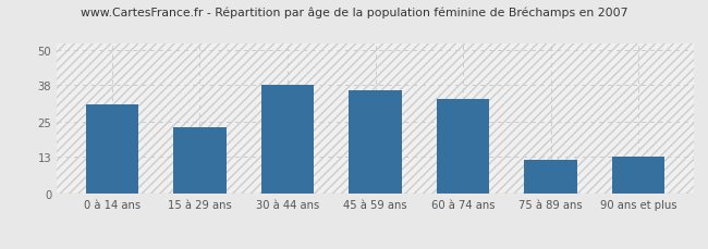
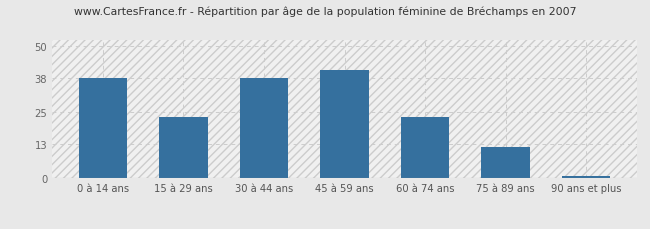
0 à 14 ans: 31 -> 38
45 à 59 ans: 36 -> 41
60 à 74 ans: 33 -> 23
90 ans et plus: 13 -> 1
